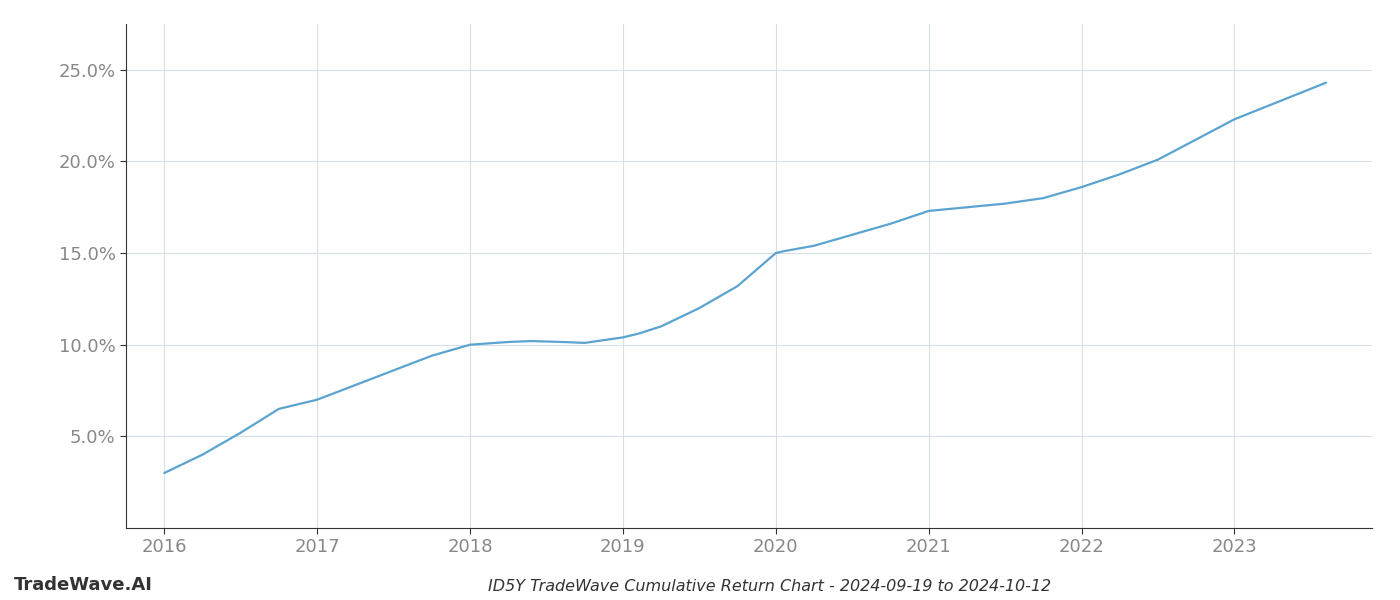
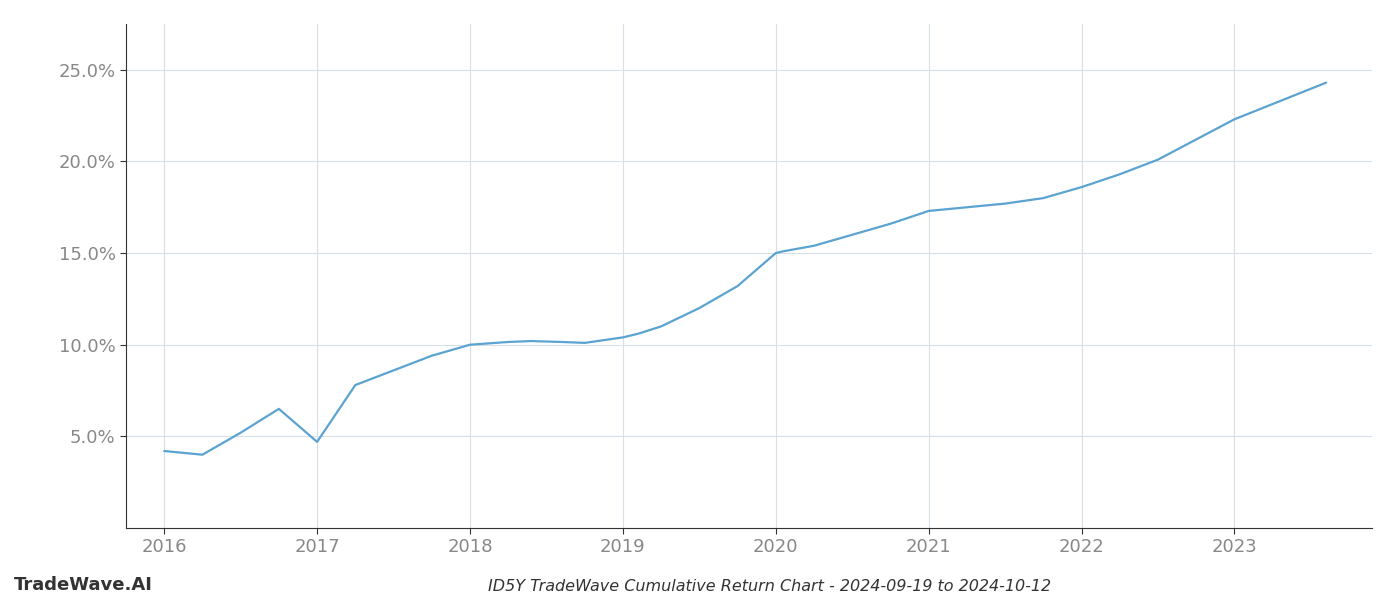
2016: 3.0% -> 4.2%
2017: 7.0% -> 4.7%
